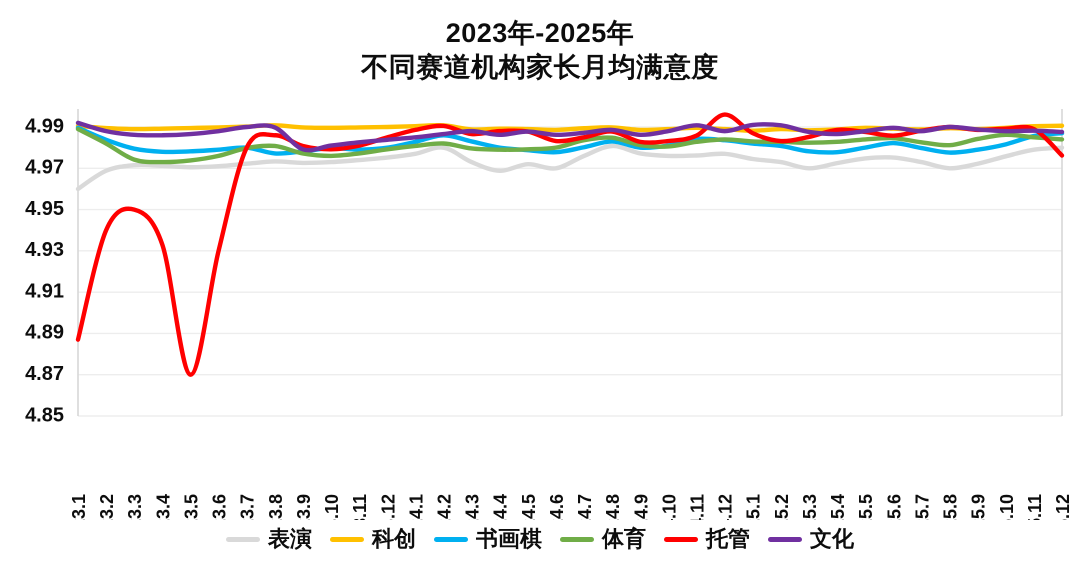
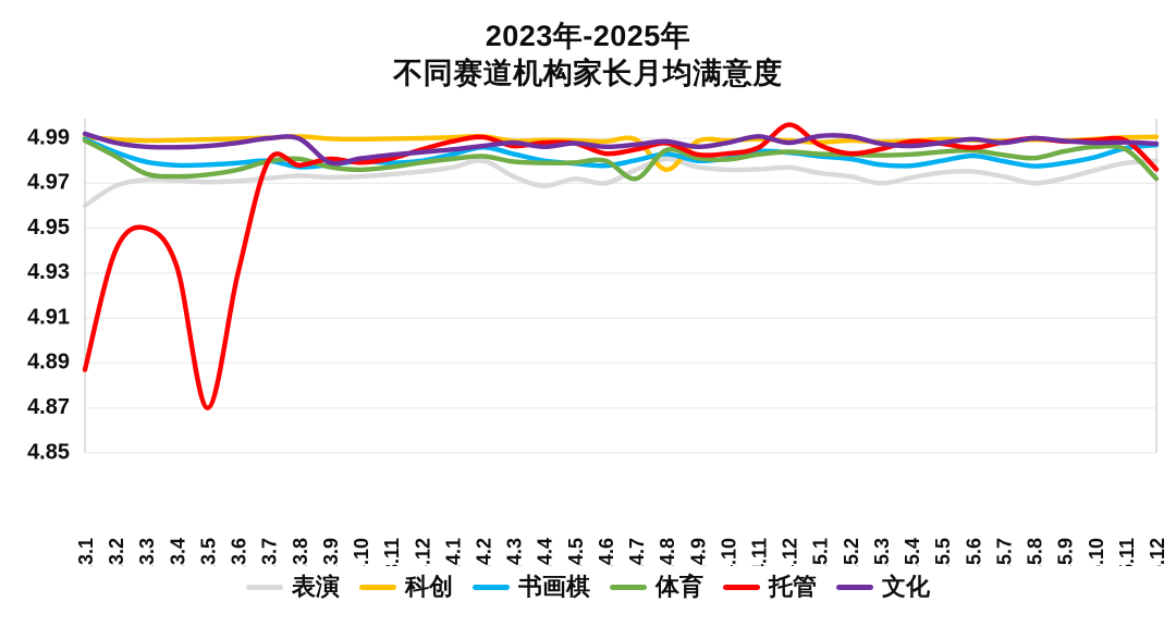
托管/23.8: 4.986 -> 4.978
体育/24.7: 4.984 -> 4.972
科创/24.8: 4.990 -> 4.976
体育/25.12: 4.984 -> 4.972
